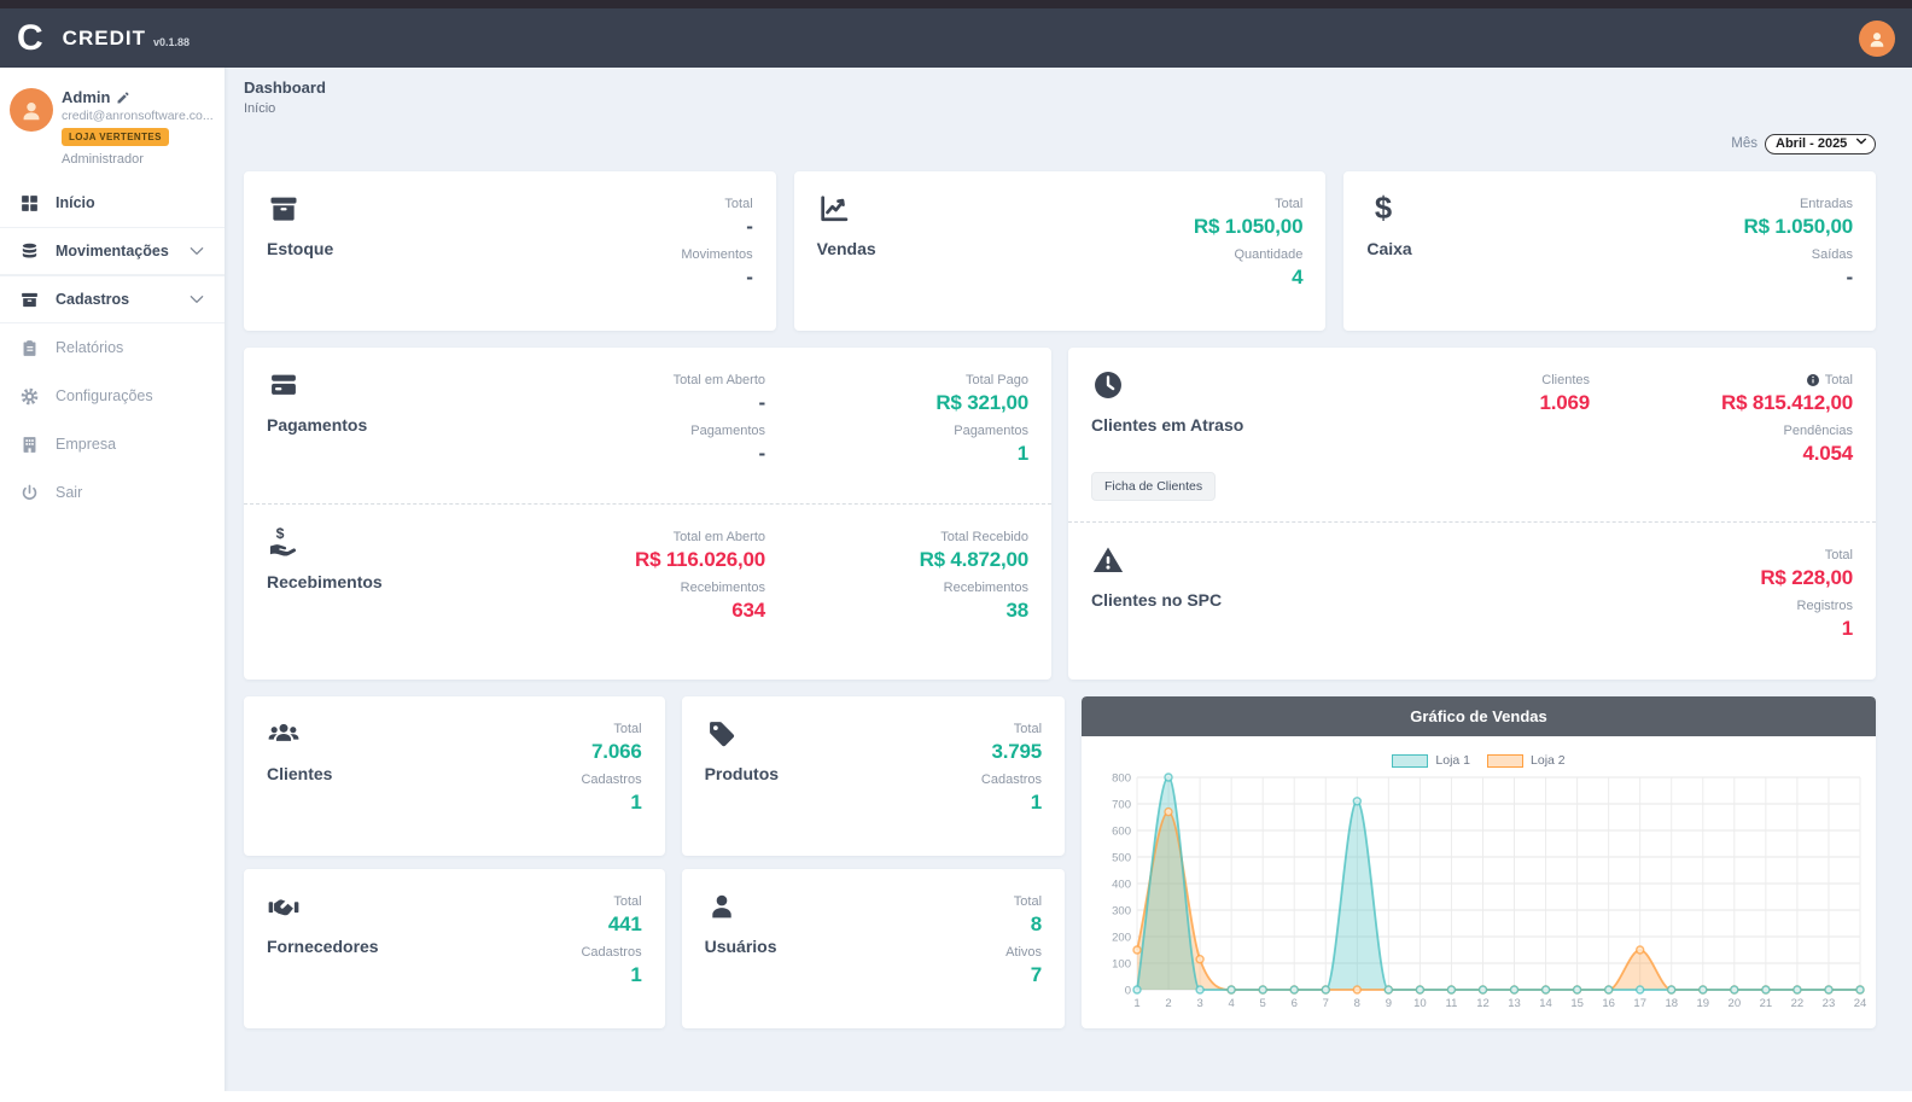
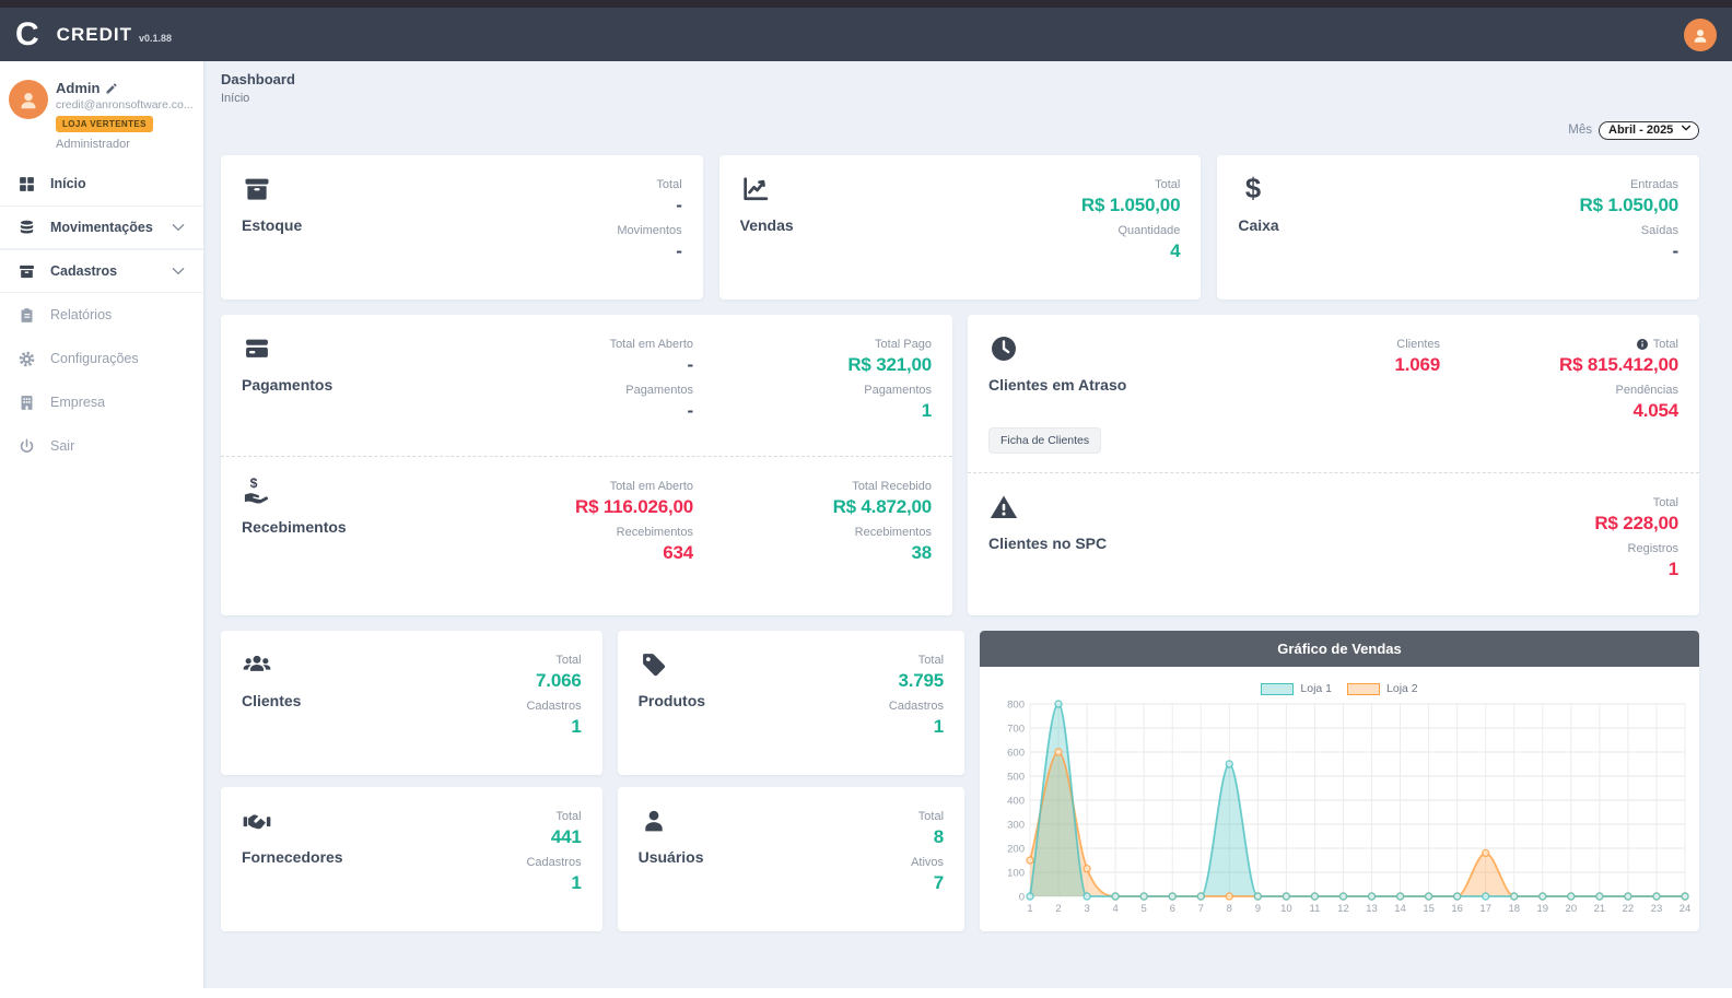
Loja 2/2: 670 -> 600
Loja 1/8: 710 -> 550
Loja 2/17: 150 -> 180
